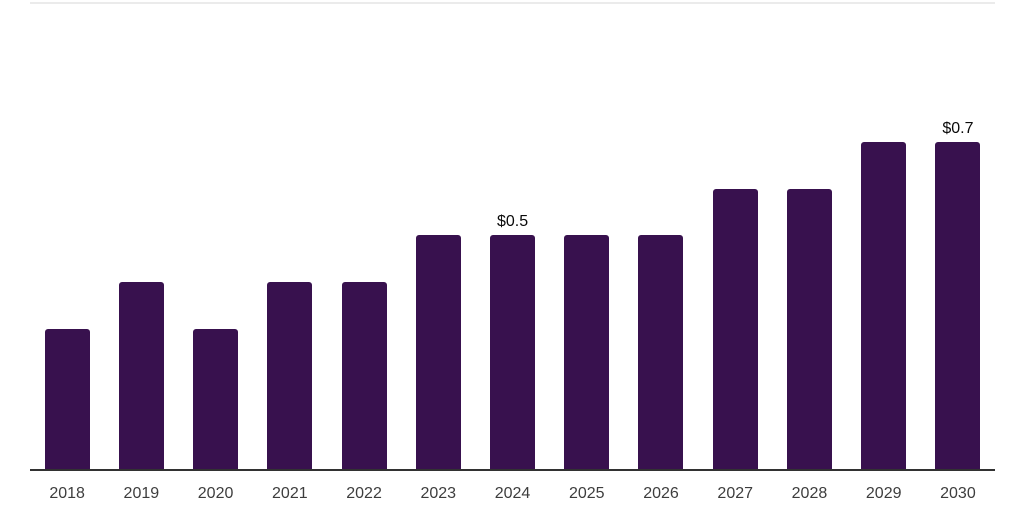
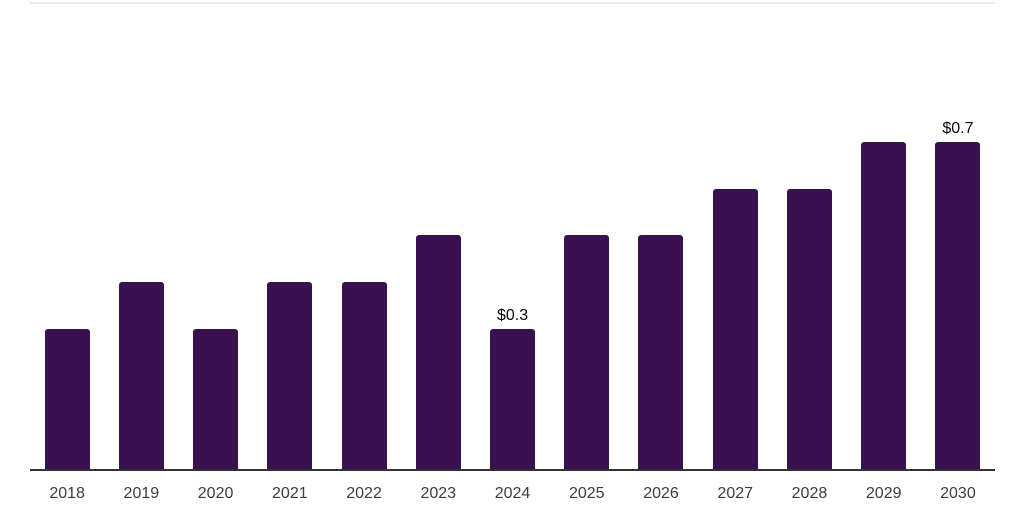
2024: $0.5 -> $0.3
